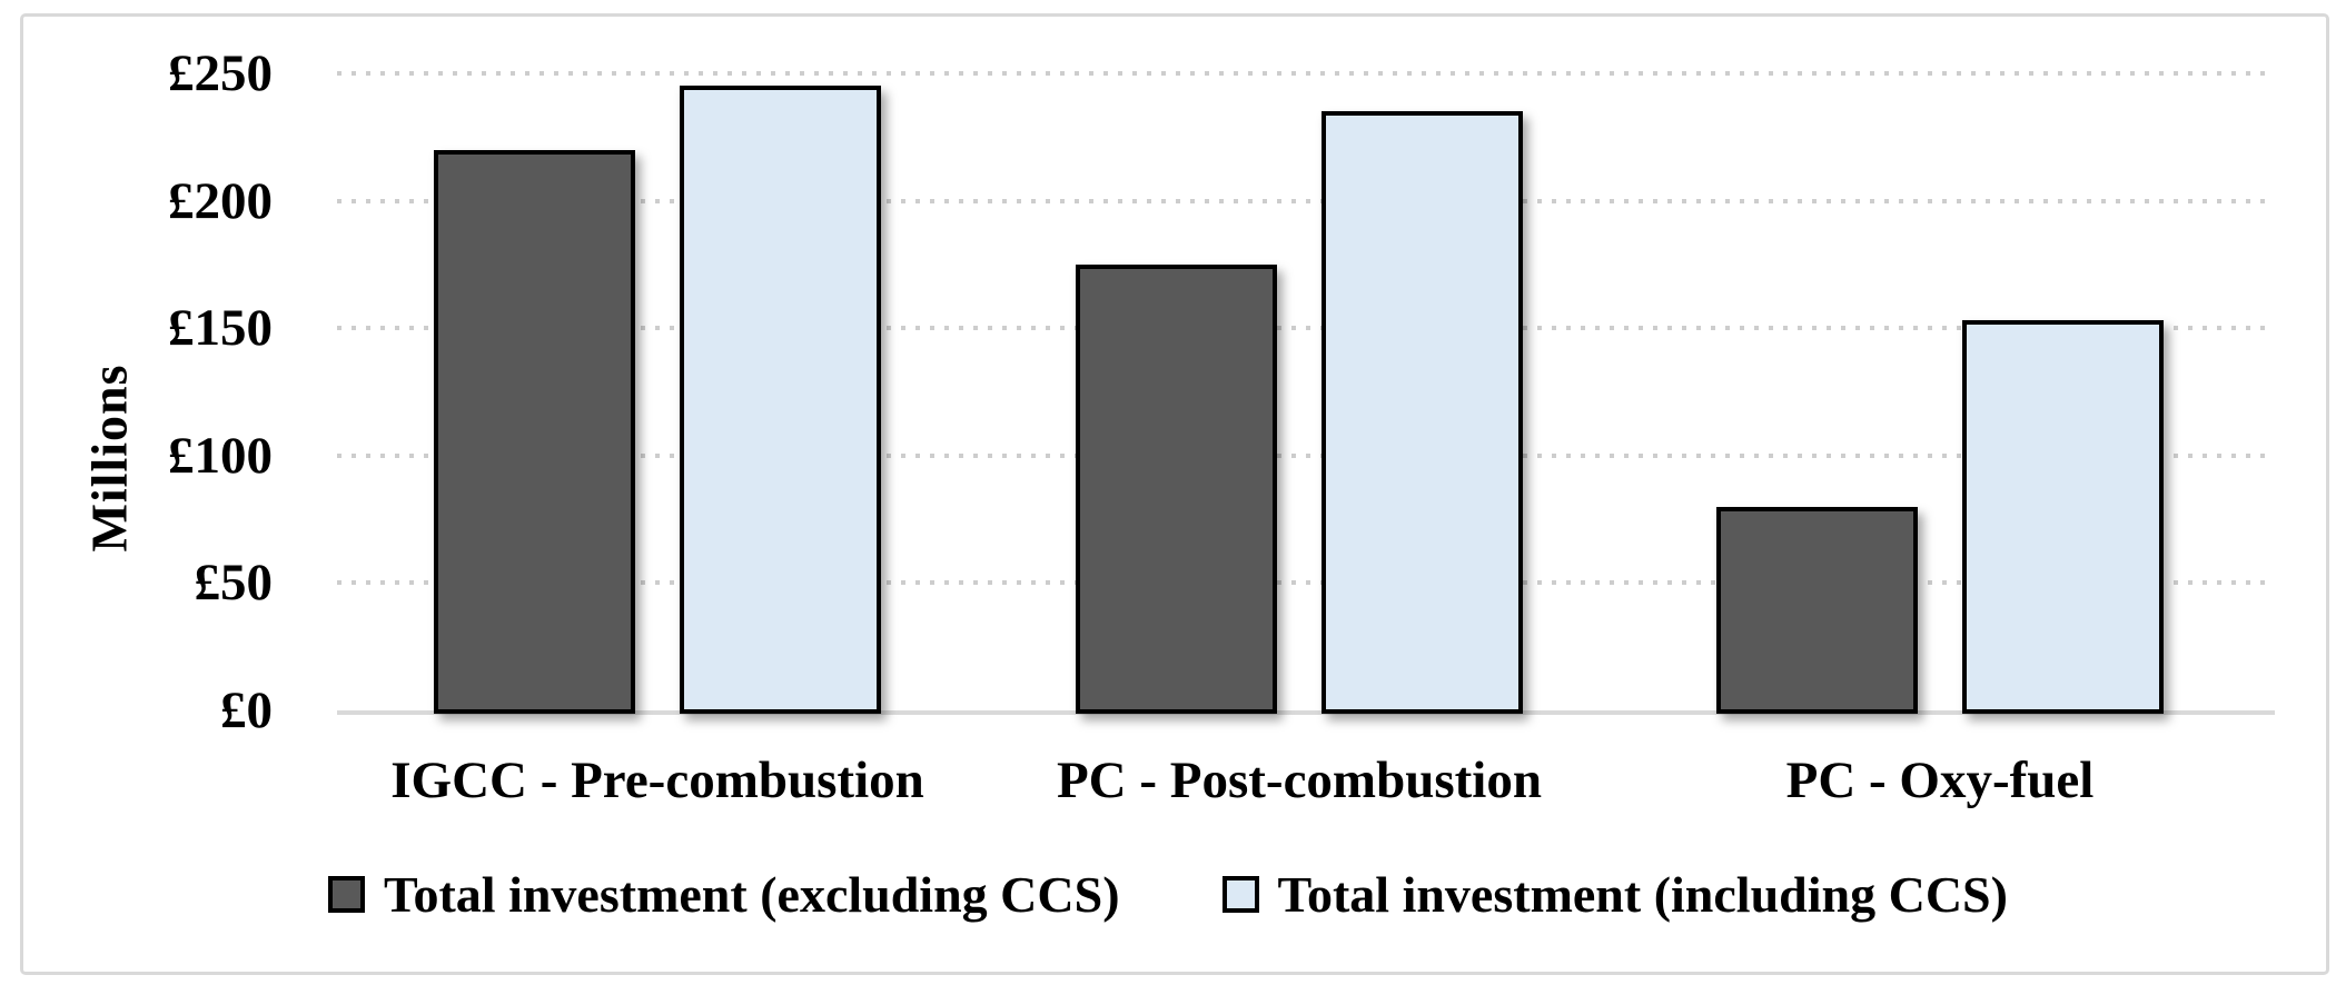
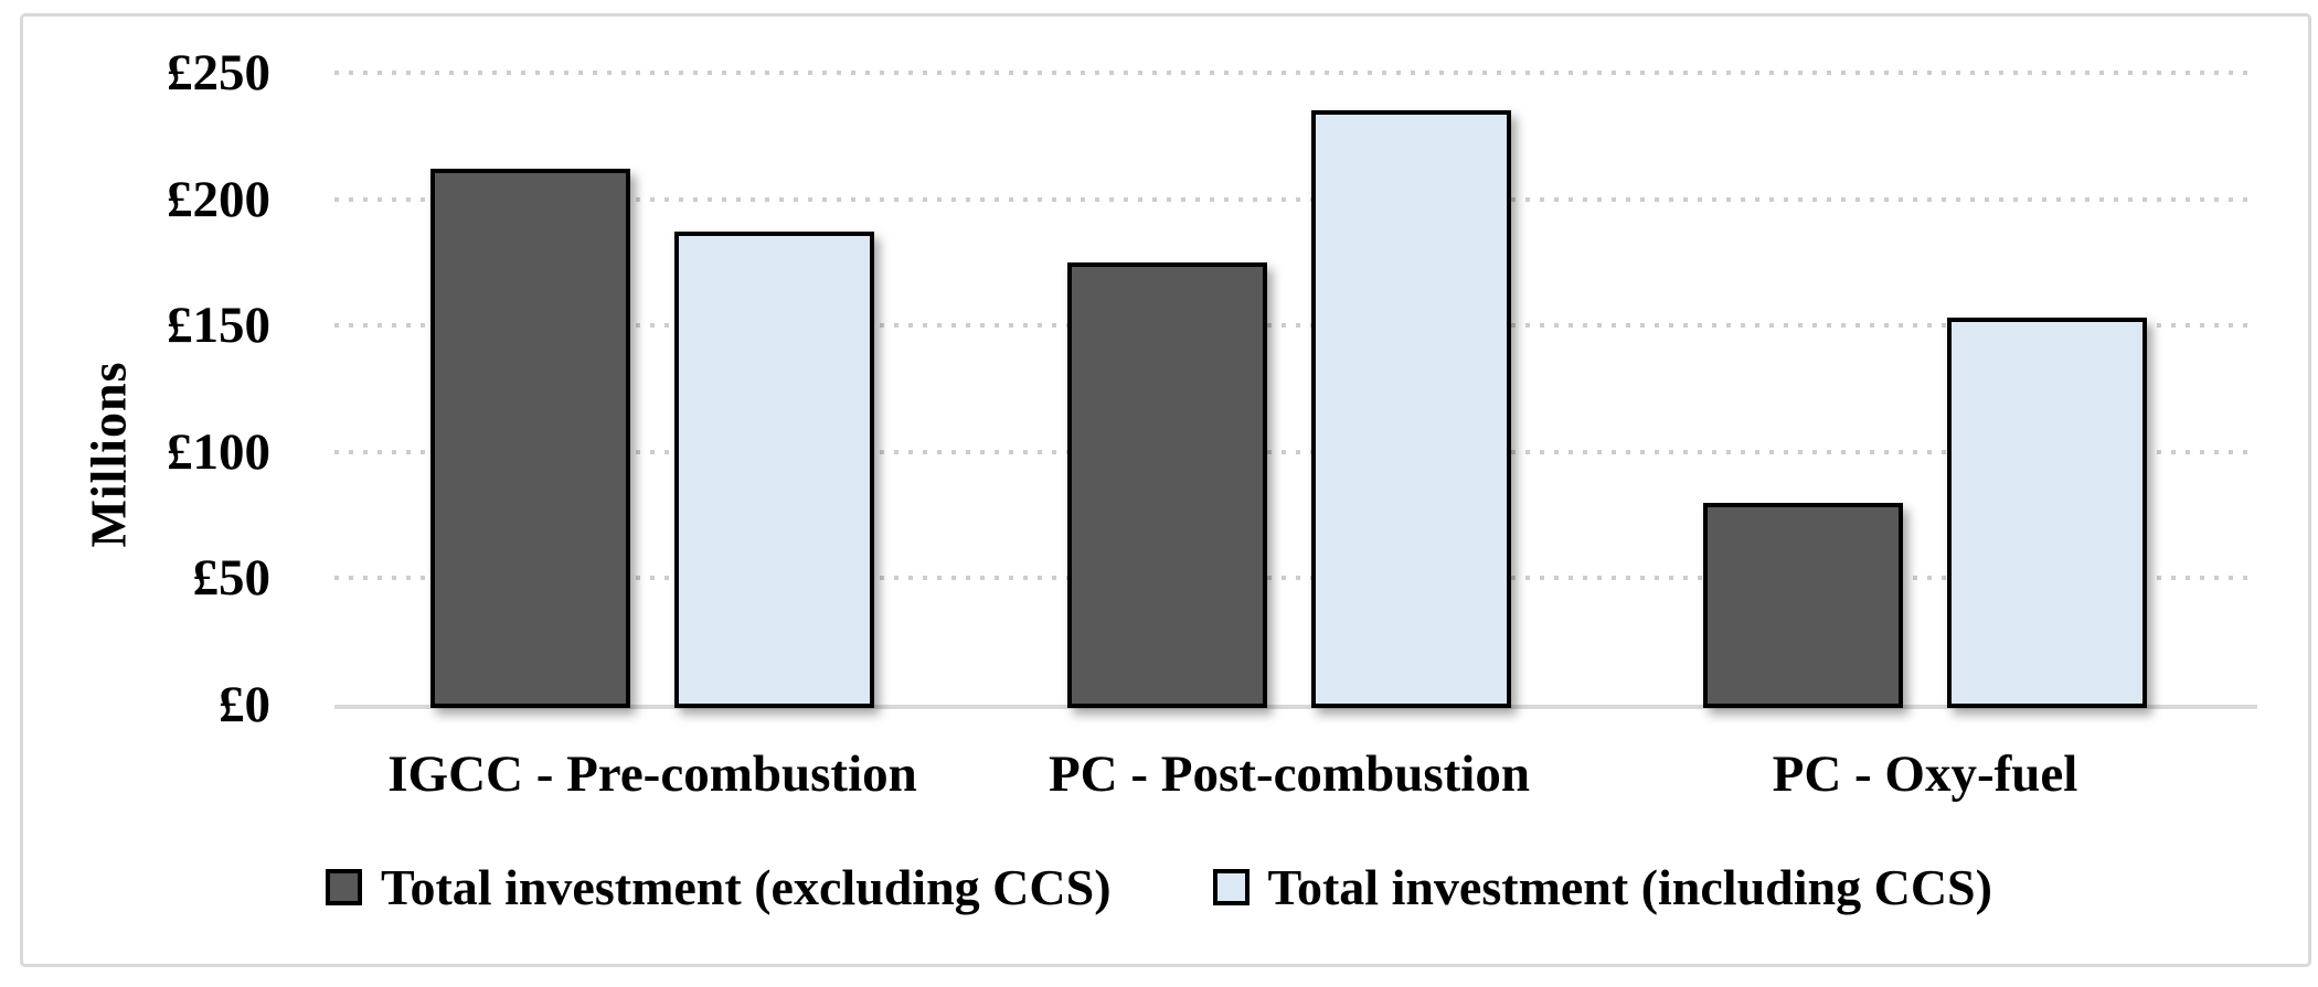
Total investment (excluding CCS)/IGCC - Pre-combustion: £220 -> £212
Total investment (including CCS)/IGCC - Pre-combustion: £245 -> £187
